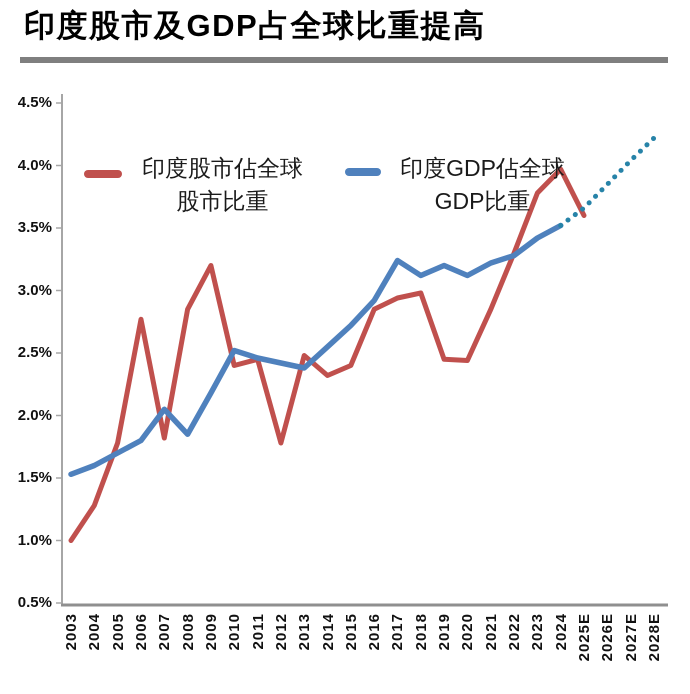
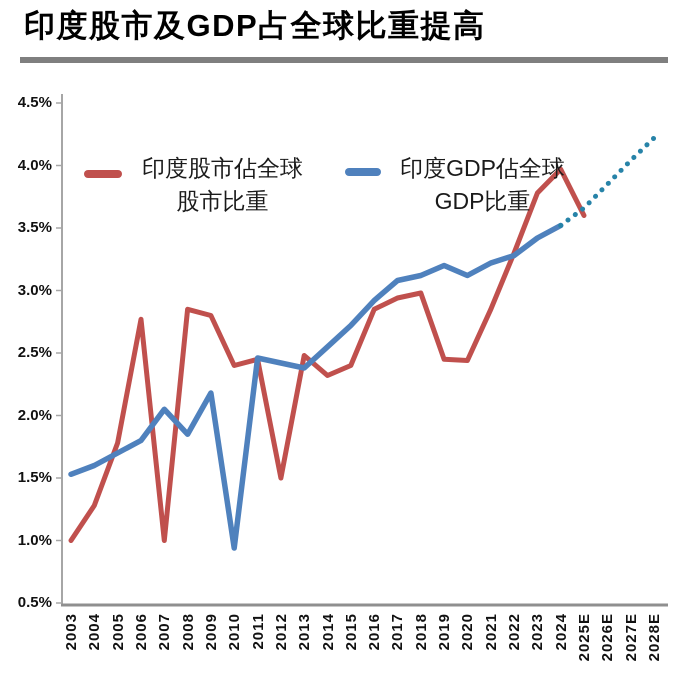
印度股市佔全球股市比重/2007: 1.82% -> 1.00%
印度股市佔全球股市比重/2009: 3.20% -> 2.80%
印度GDP佔全球GDP比重/2010: 2.52% -> 0.94%
印度股市佔全球股市比重/2012: 1.78% -> 1.50%
印度GDP佔全球GDP比重/2017: 3.24% -> 3.08%
